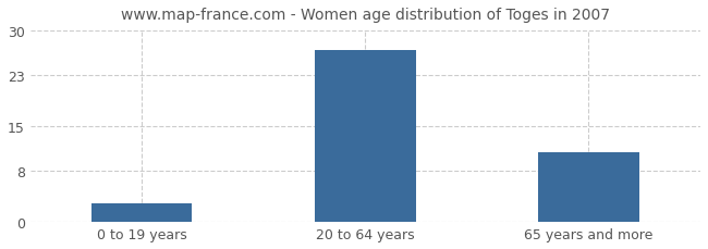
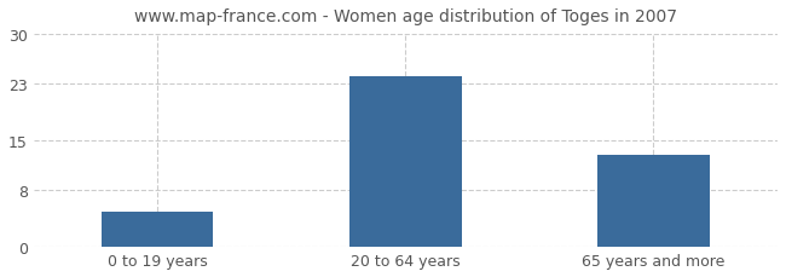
0 to 19 years: 3 -> 5
20 to 64 years: 27 -> 24
65 years and more: 11 -> 13
